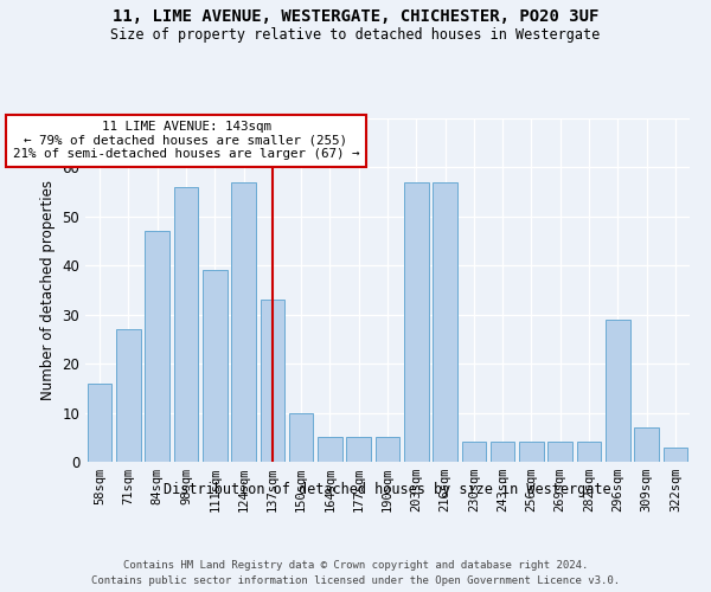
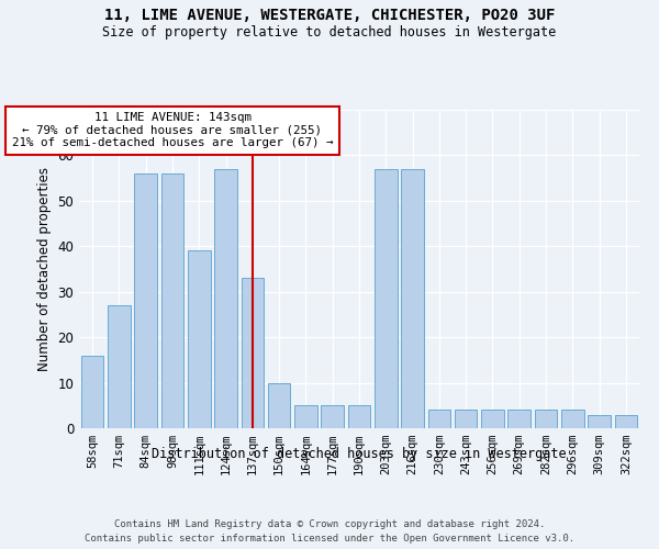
84sqm: 47 -> 56
296sqm: 29 -> 4
309sqm: 7 -> 3
